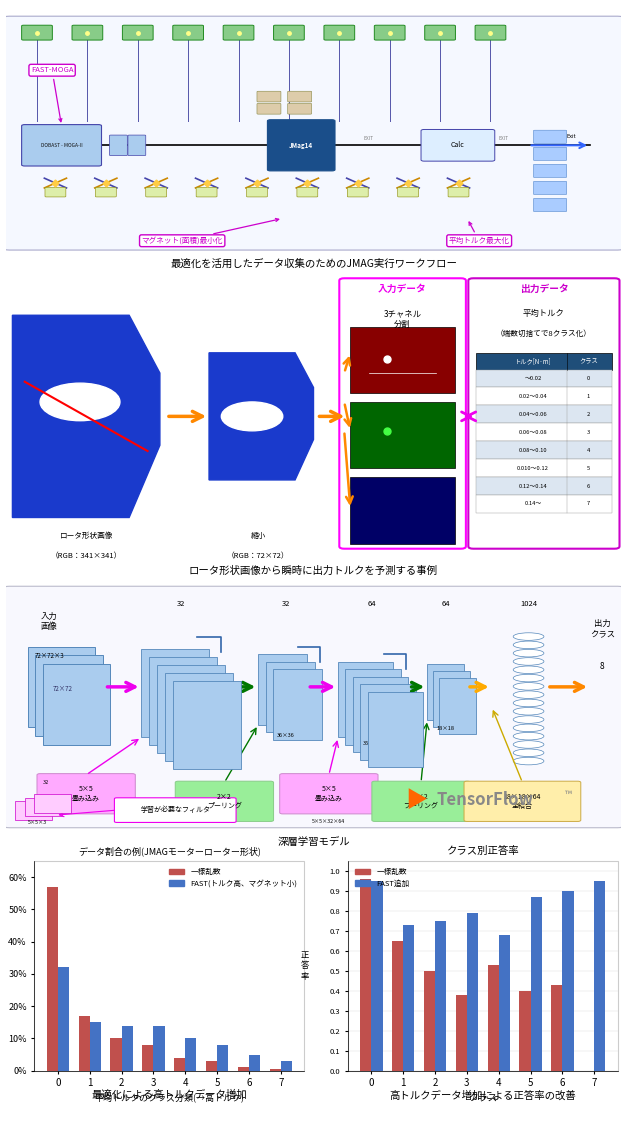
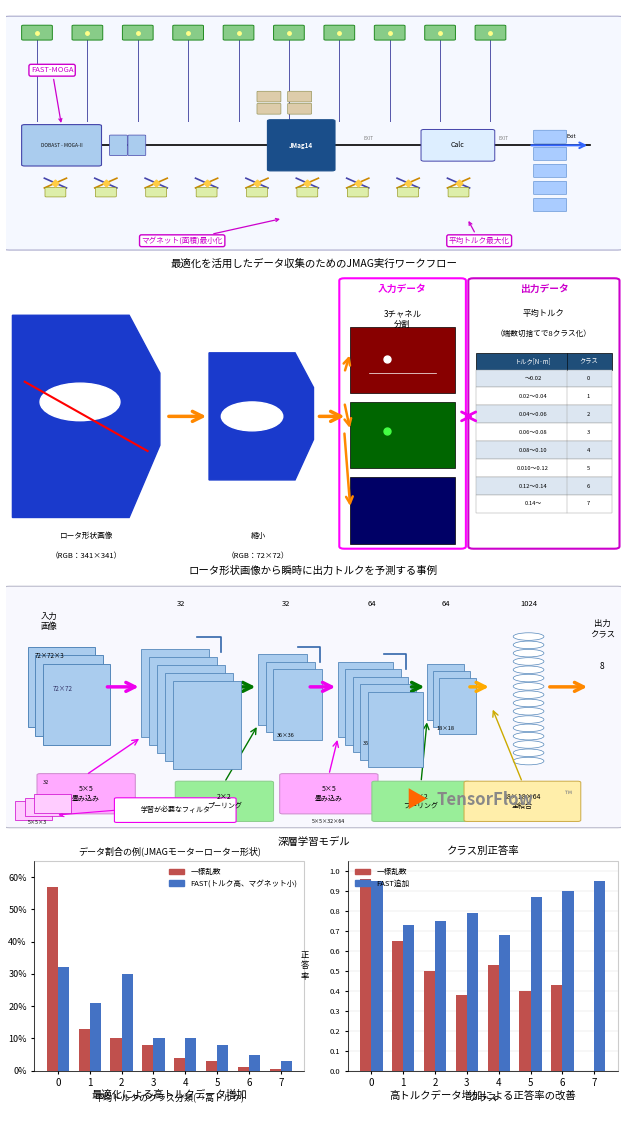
データ割合の例(JMAGモーターローター形状)/一様乱数/1: 17.0% -> 13.0%
データ割合の例(JMAGモーターローター形状)/FAST(トルク高、マグネット小)/1: 15% -> 21%
データ割合の例(JMAGモーターローター形状)/FAST(トルク高、マグネット小)/2: 14% -> 30%
データ割合の例(JMAGモーターローター形状)/FAST(トルク高、マグネット小)/3: 14% -> 10%
